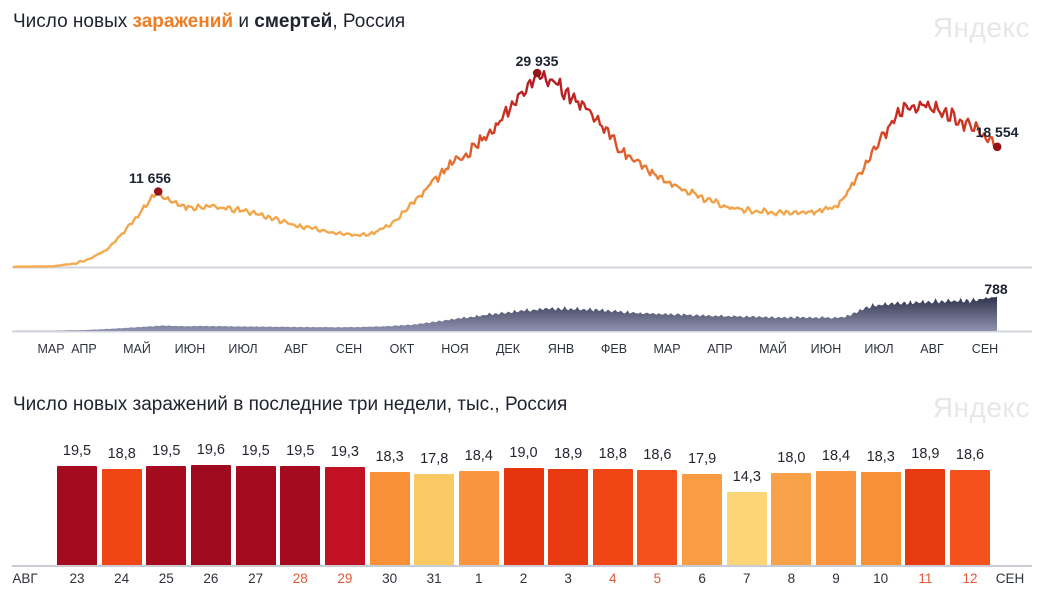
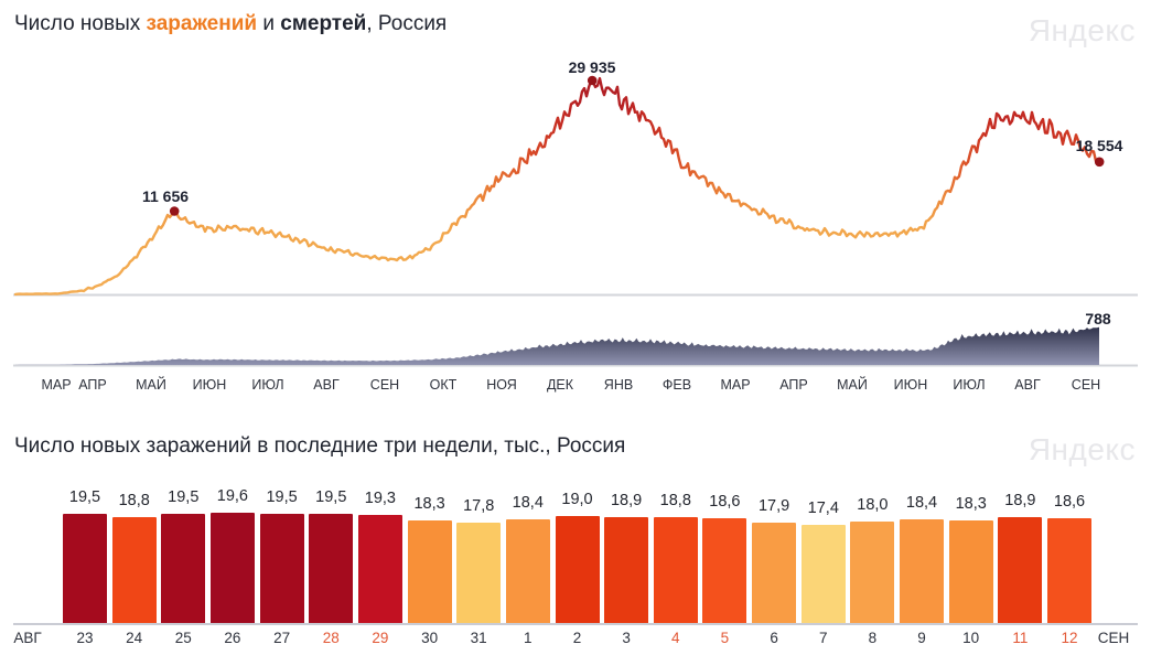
Число новых заражений в последние три недели, тыс., Россия/7: 14,3 -> 17,4
